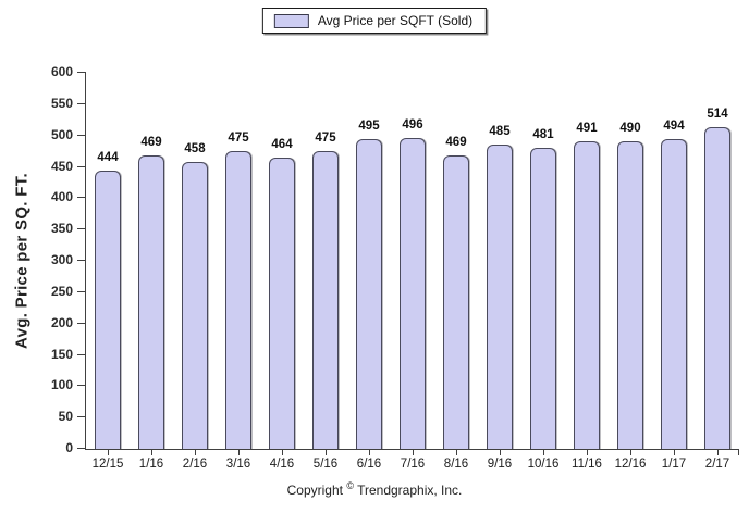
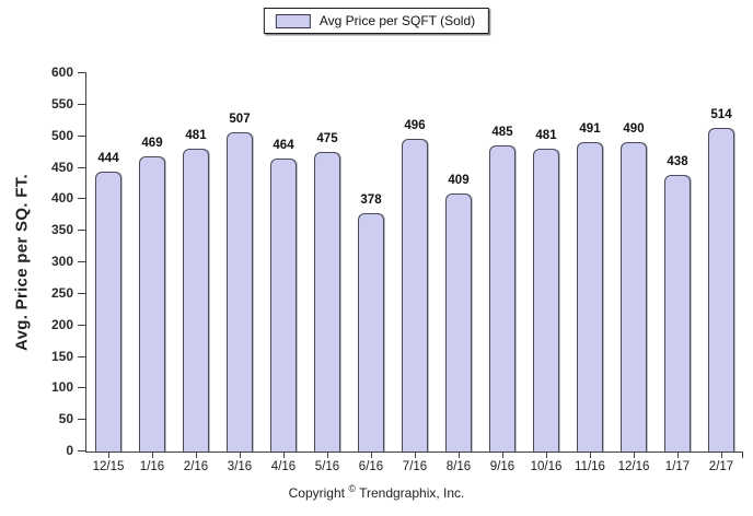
2/16: 458 -> 481
3/16: 475 -> 507
6/16: 495 -> 378
8/16: 469 -> 409
1/17: 494 -> 438
